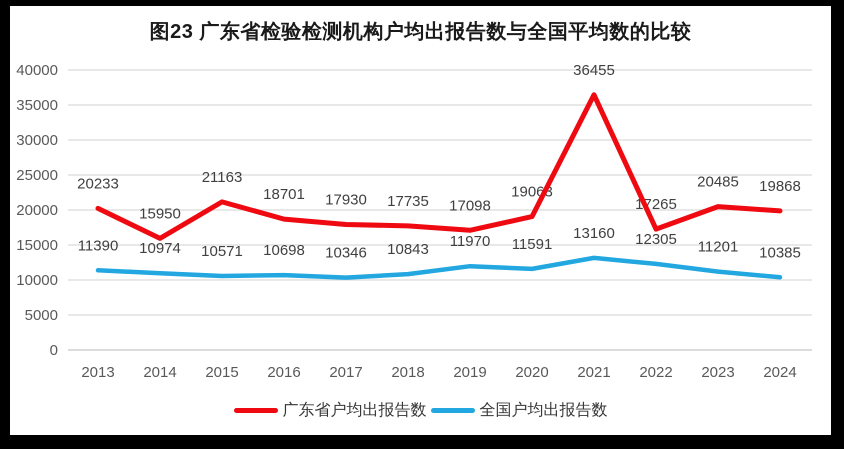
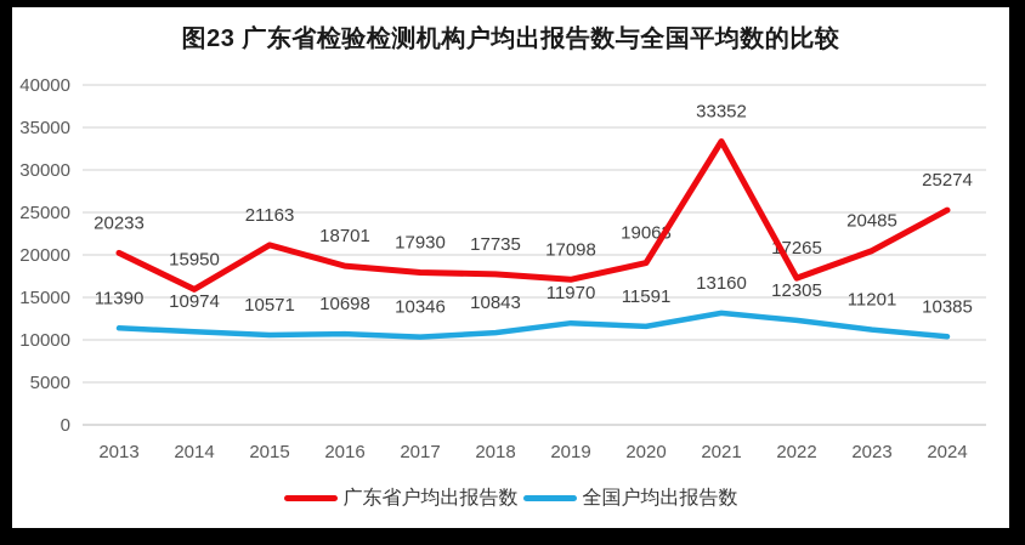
广东省户均出报告数/2021: 36455 -> 33352
广东省户均出报告数/2024: 19868 -> 25274
